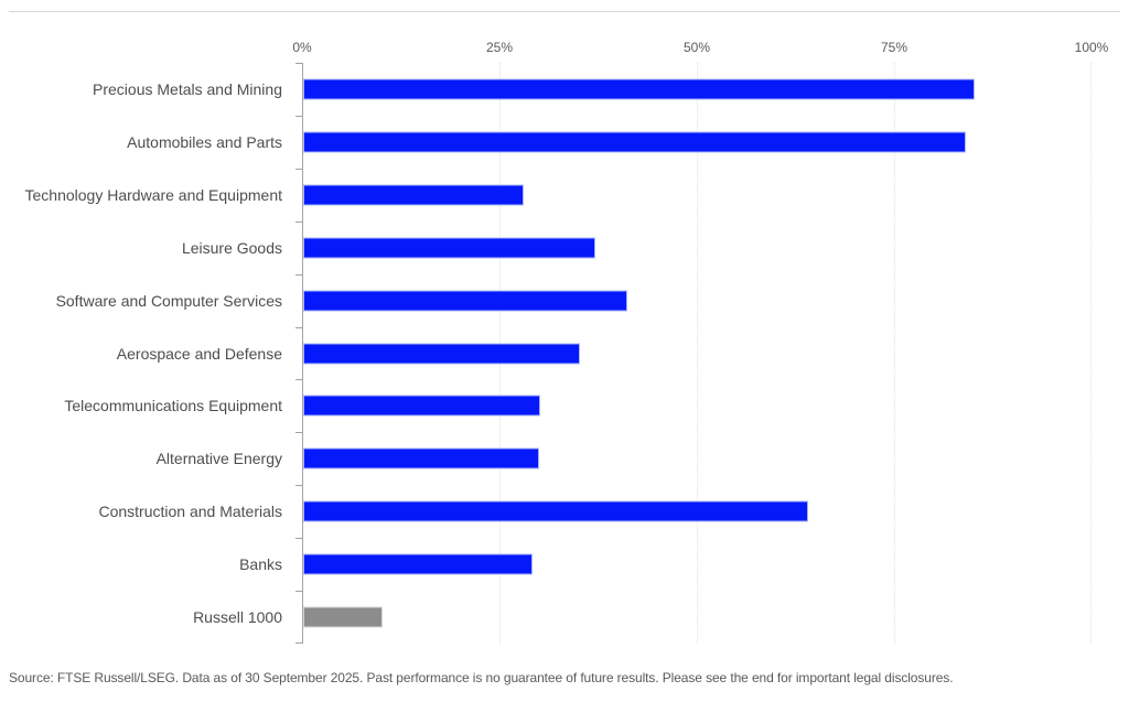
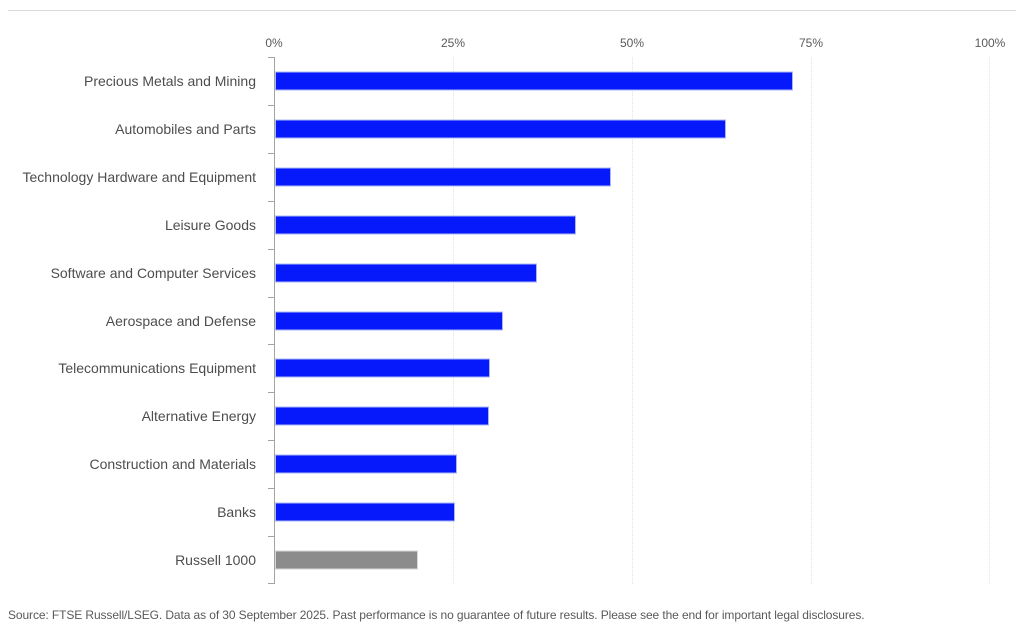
Precious Metals and Mining: 85% -> 72%
Automobiles and Parts: 84% -> 63%
Technology Hardware and Equipment: 28% -> 47%
Leisure Goods: 37% -> 42%
Software and Computer Services: 41% -> 37%
Aerospace and Defense: 35% -> 32%
Construction and Materials: 64% -> 25%
Banks: 29% -> 25%
Russell 1000: 10% -> 20%
